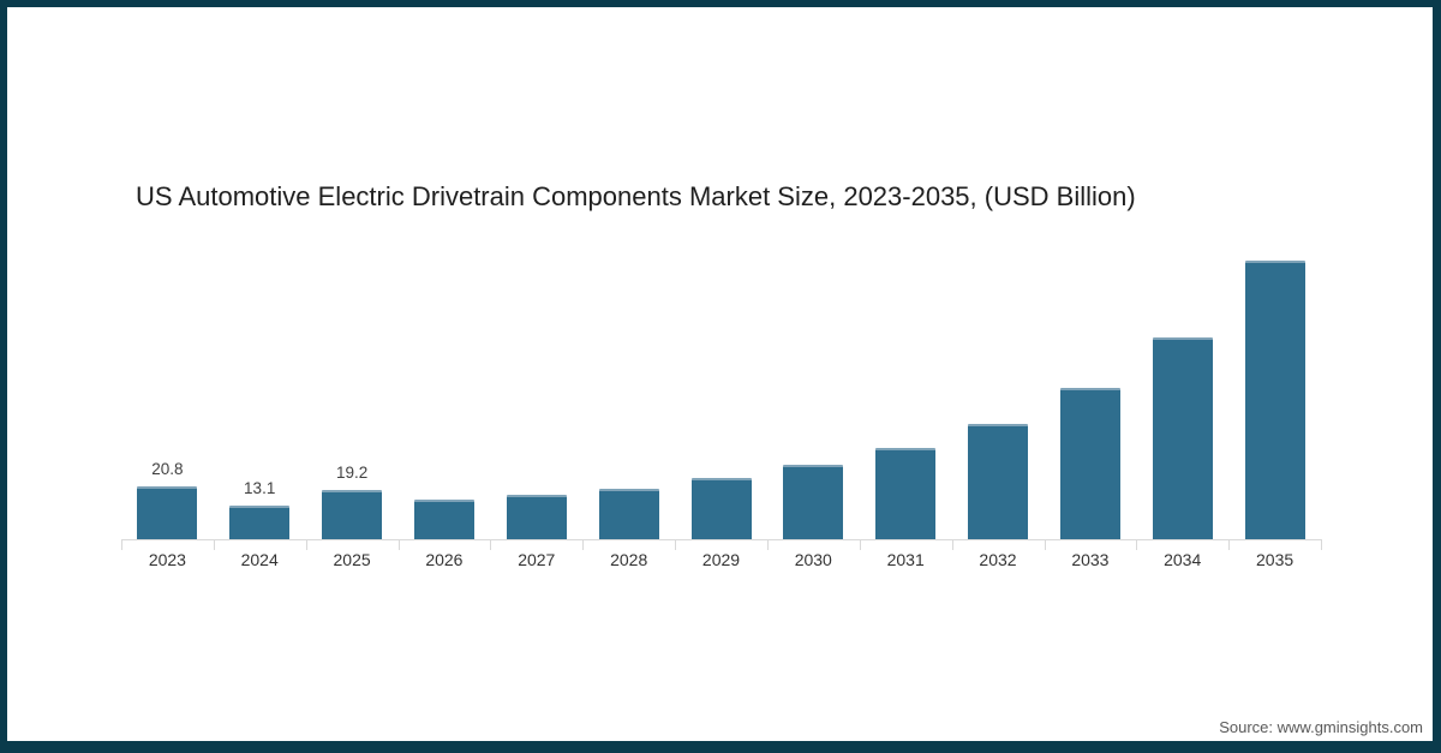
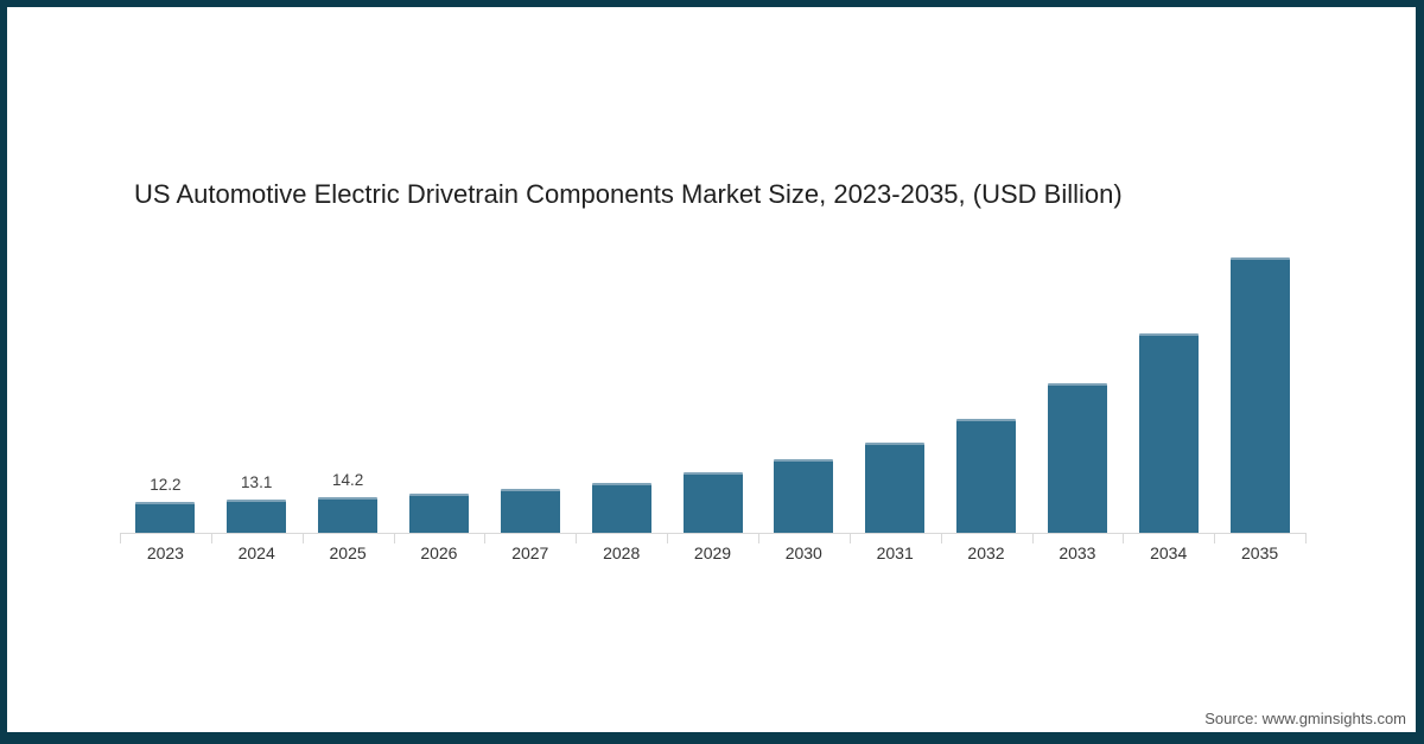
2023: 20.8 -> 12.2
2025: 19.2 -> 14.2
